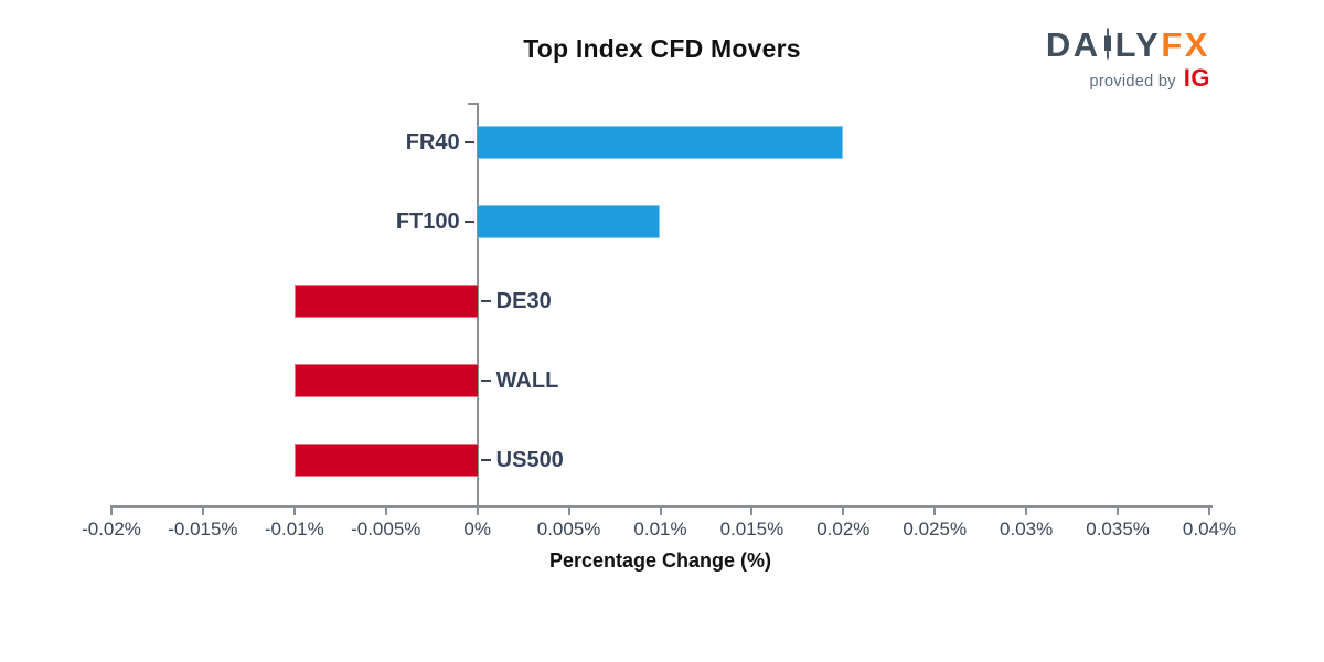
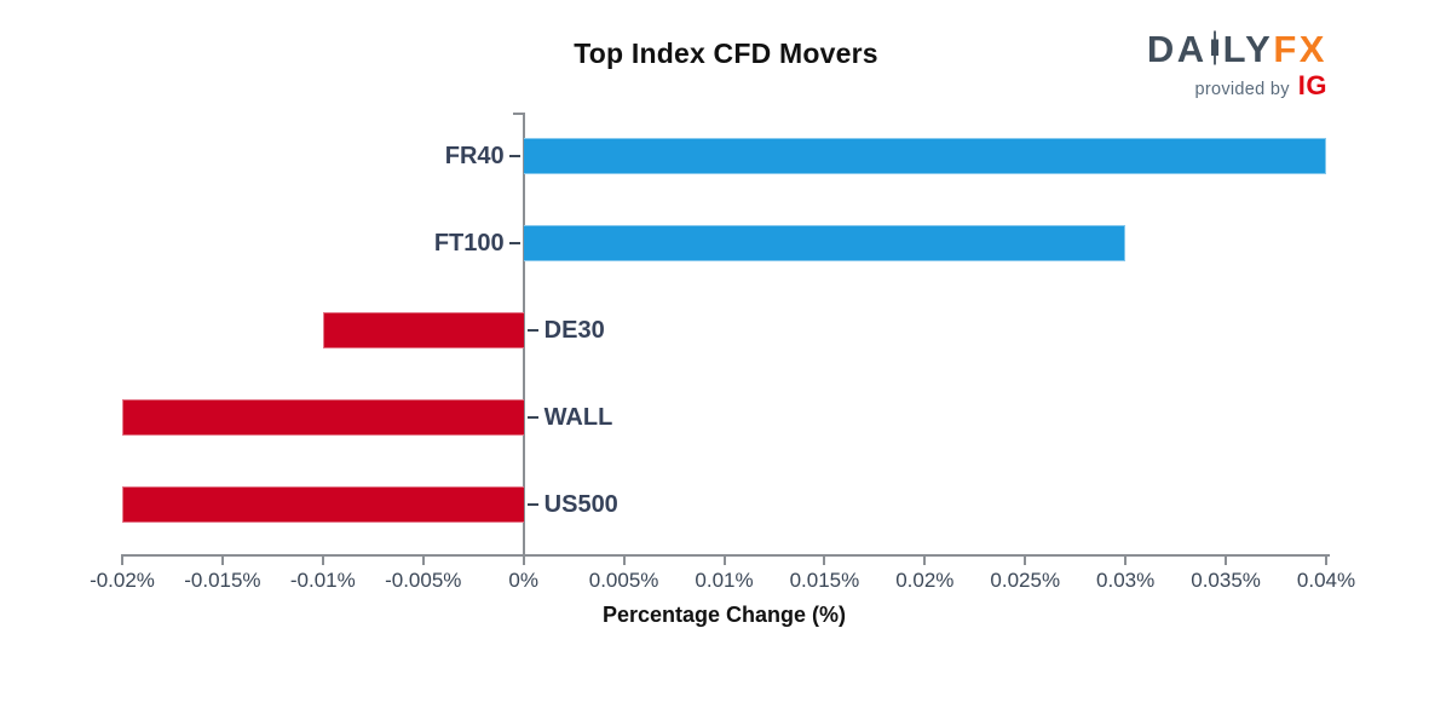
FR40: 0.02% -> 0.04%
FT100: 0.01% -> 0.03%
WALL: -0.01% -> -0.02%
US500: -0.01% -> -0.02%
